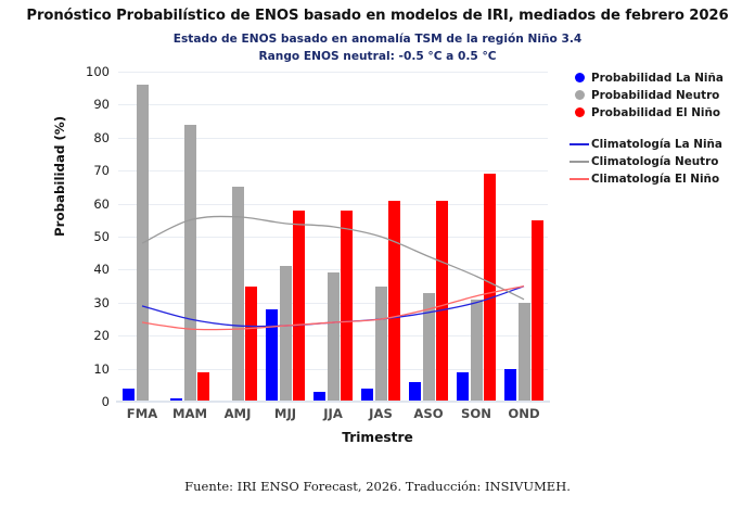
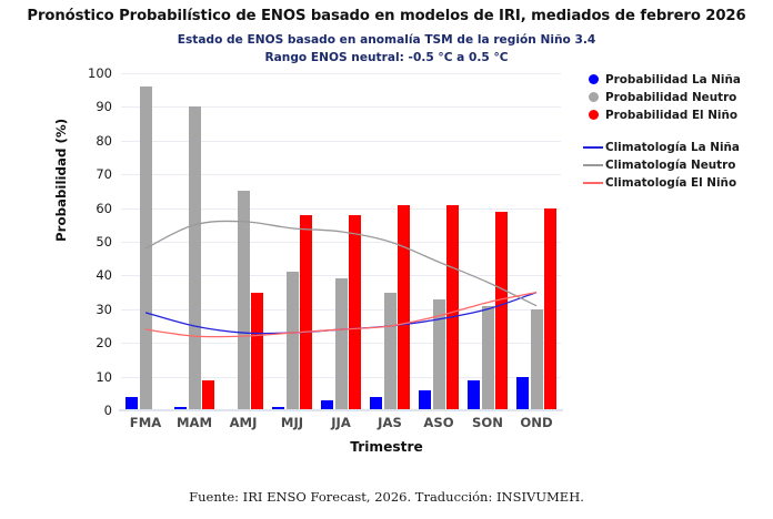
Probabilidad Neutro/MAM: 84 -> 90
Probabilidad La Niña/MJJ: 28 -> 1
Probabilidad El Niño/SON: 69 -> 59
Probabilidad El Niño/OND: 55 -> 60
